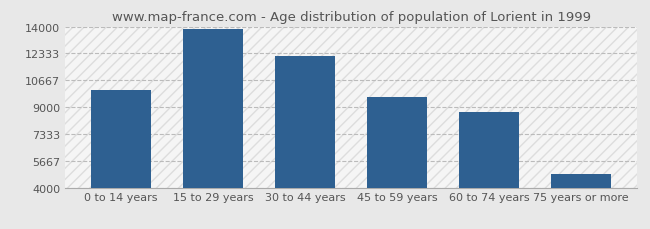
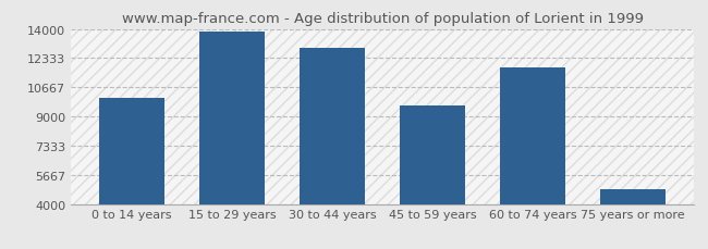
30 to 44 years: 12200 -> 12900
60 to 74 years: 8700 -> 11800
